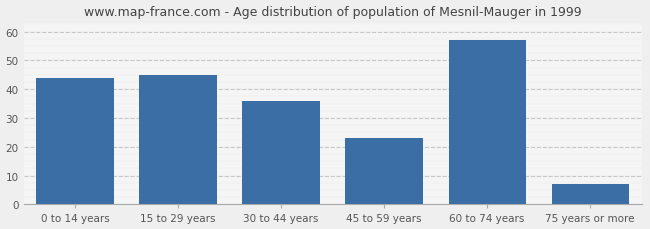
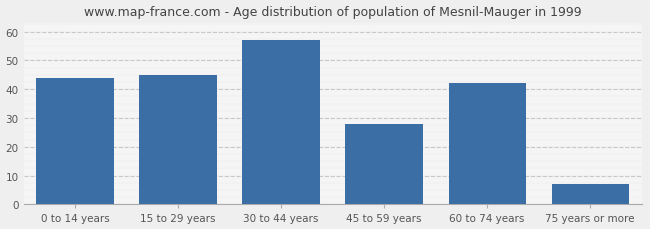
30 to 44 years: 36 -> 57
45 to 59 years: 23 -> 28
60 to 74 years: 57 -> 42
